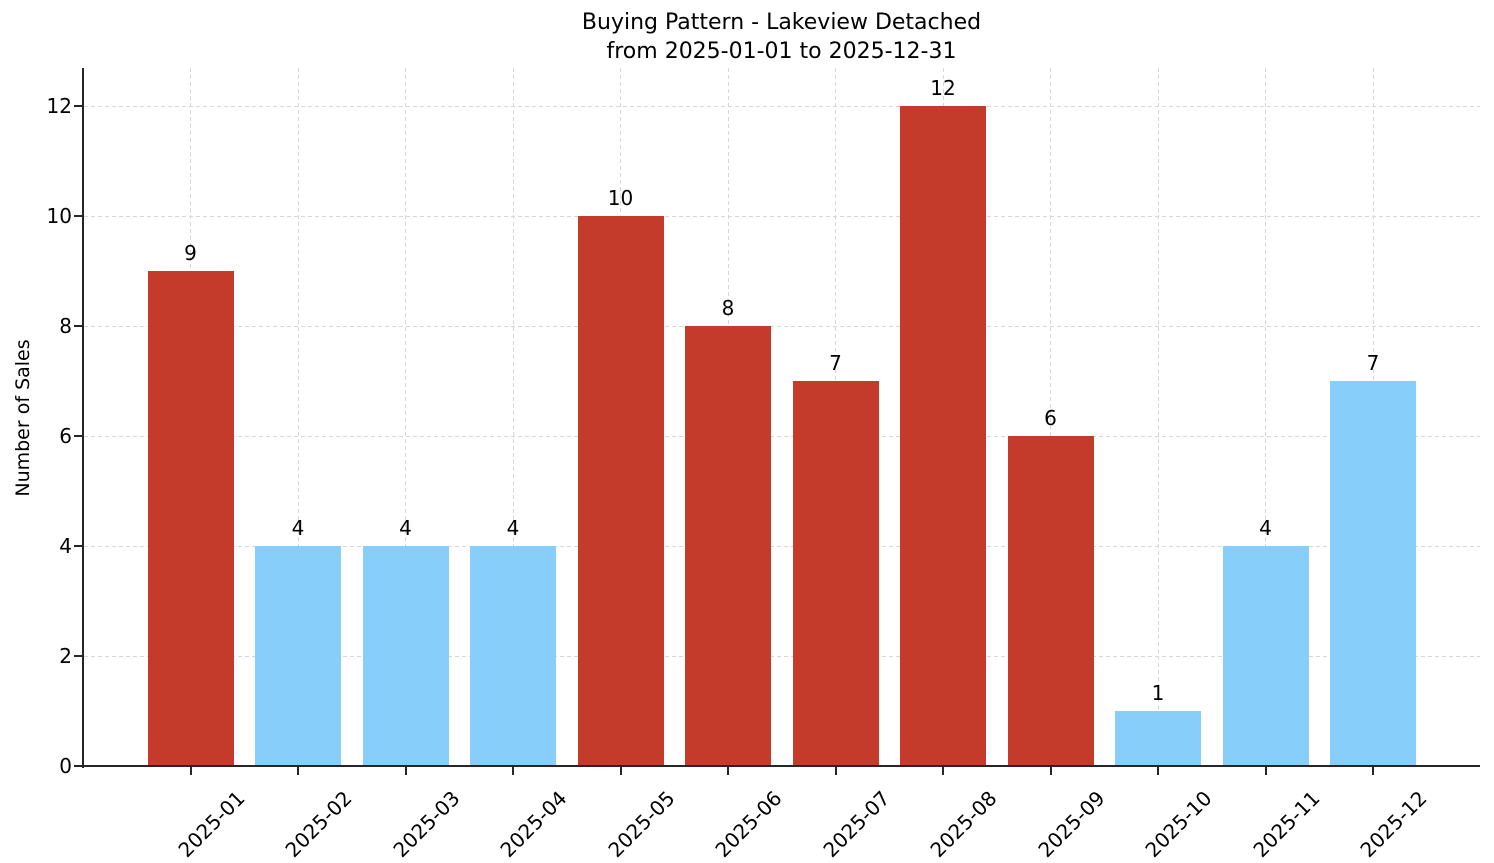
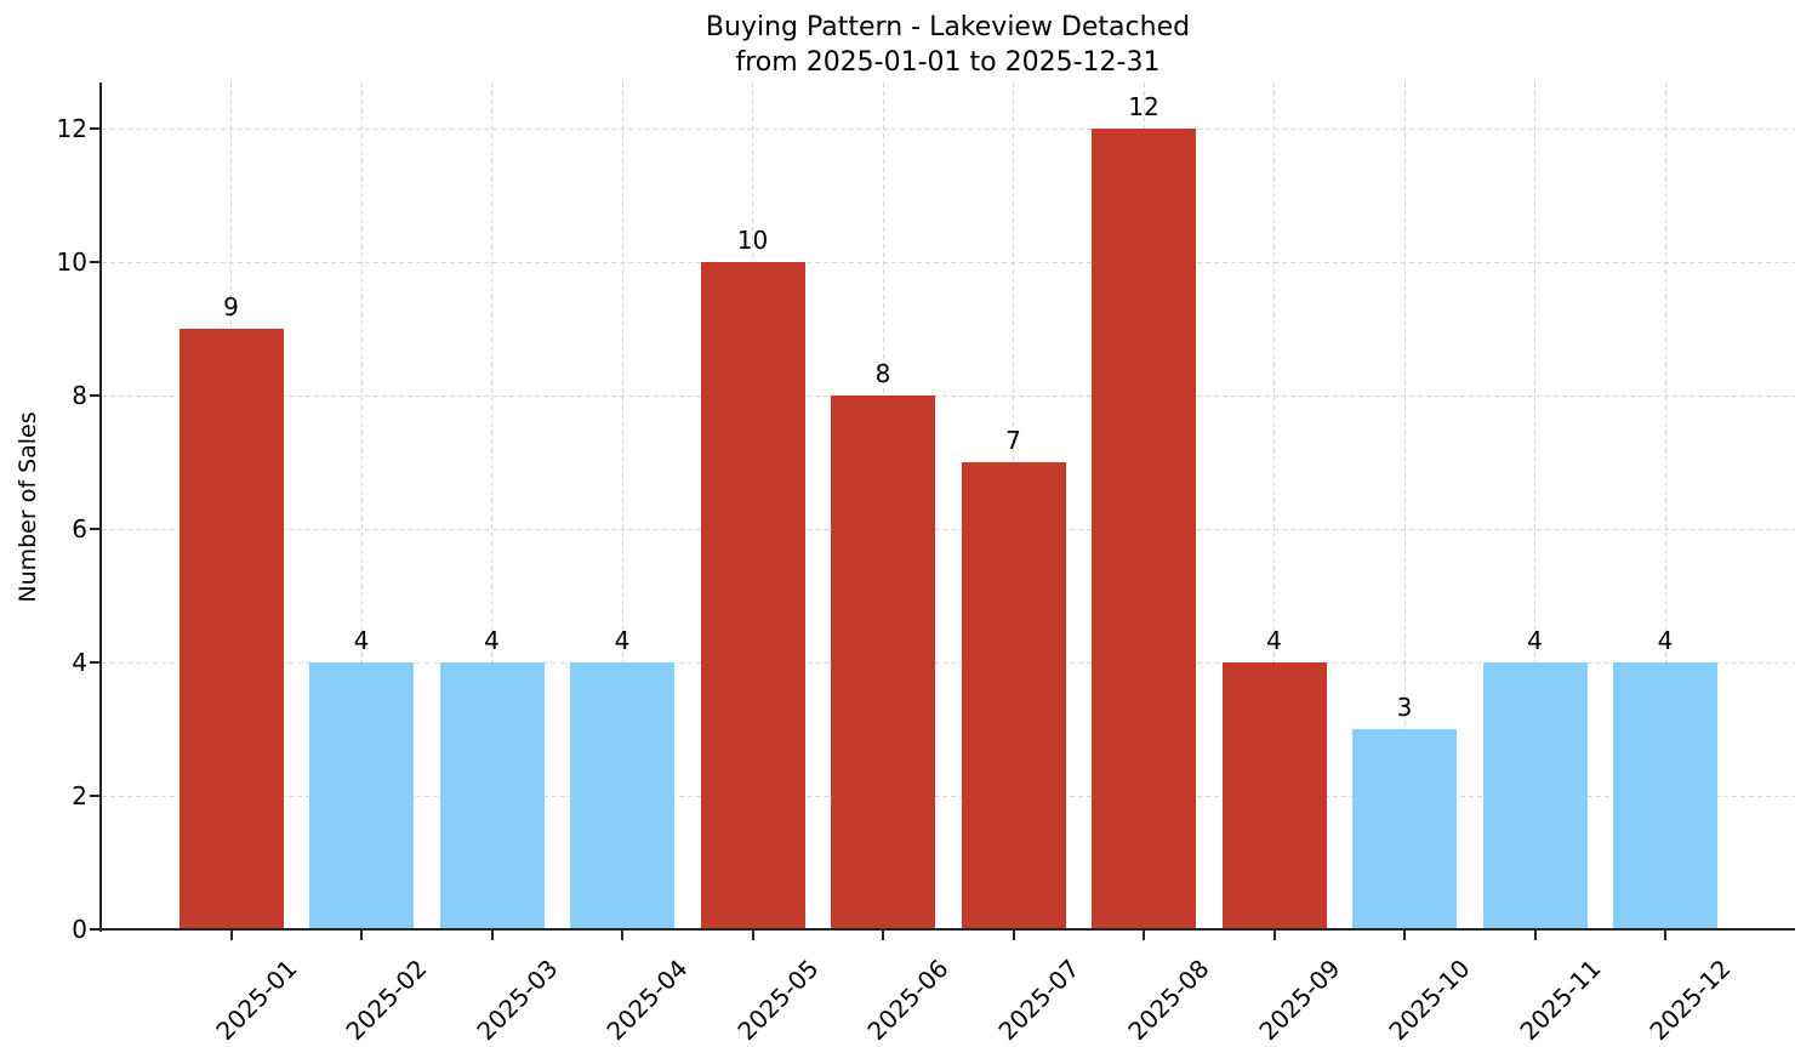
2025-09: 6 -> 4
2025-10: 1 -> 3
2025-12: 7 -> 4
